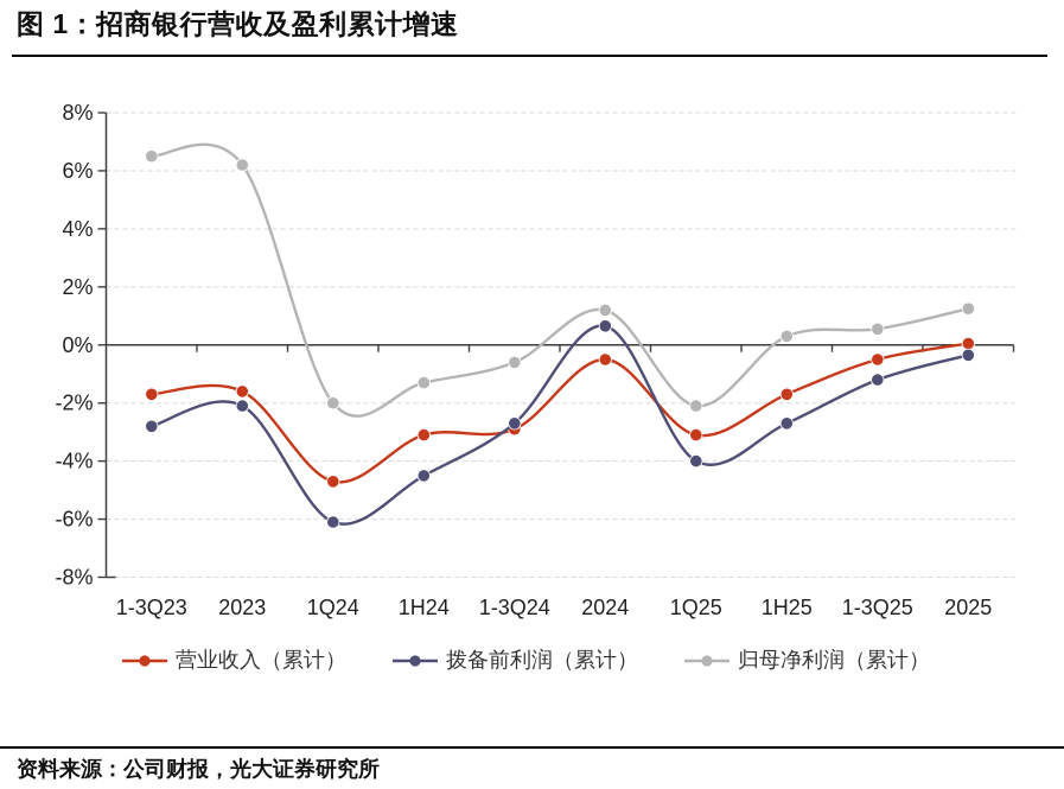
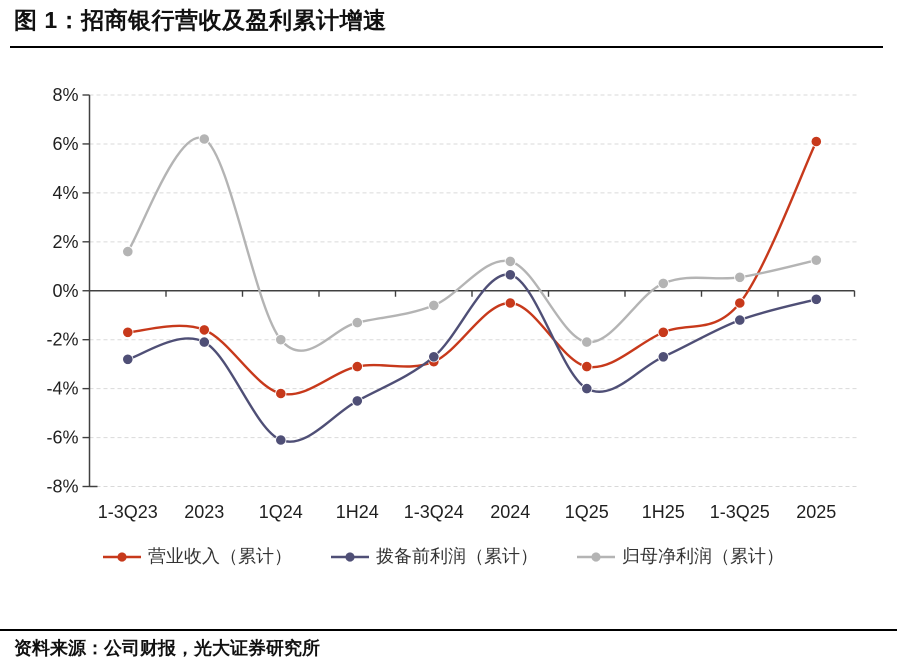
归母净利润（累计）/1-3Q23: 6.5% -> 1.6%
营业收入（累计）/1Q24: -4.7% -> -4.2%
营业收入（累计）/2025: 0.1% -> 6.1%
